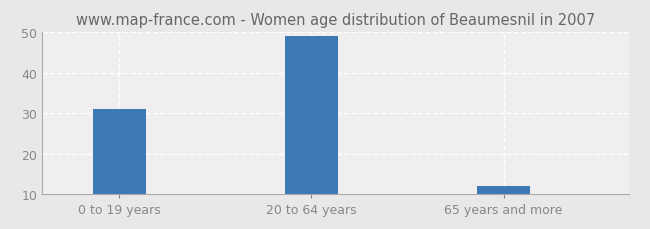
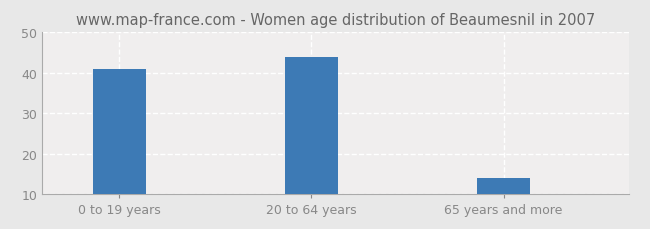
0 to 19 years: 31 -> 41
20 to 64 years: 49 -> 44
65 years and more: 12 -> 14
